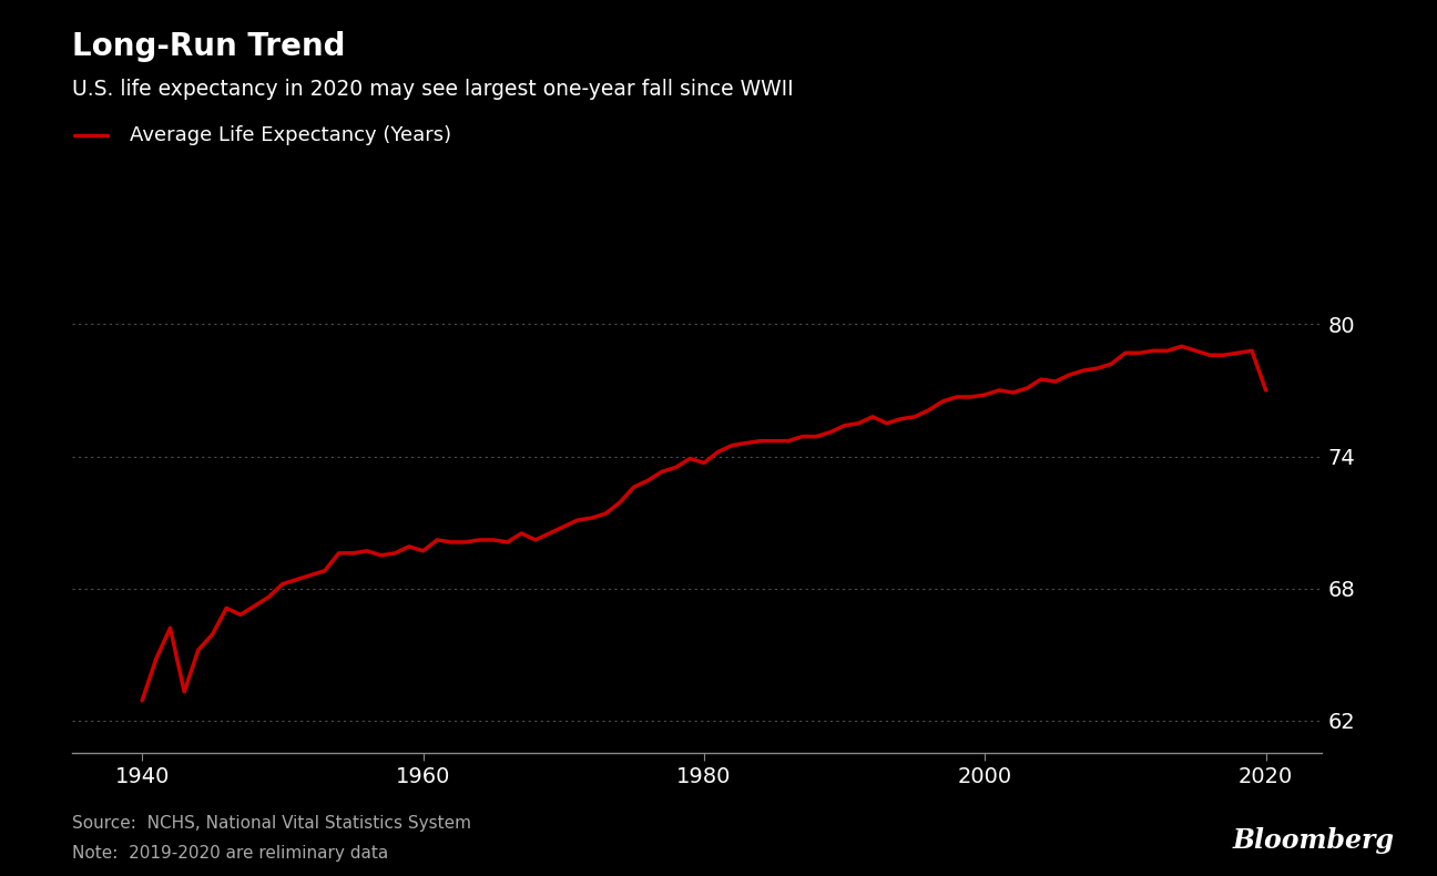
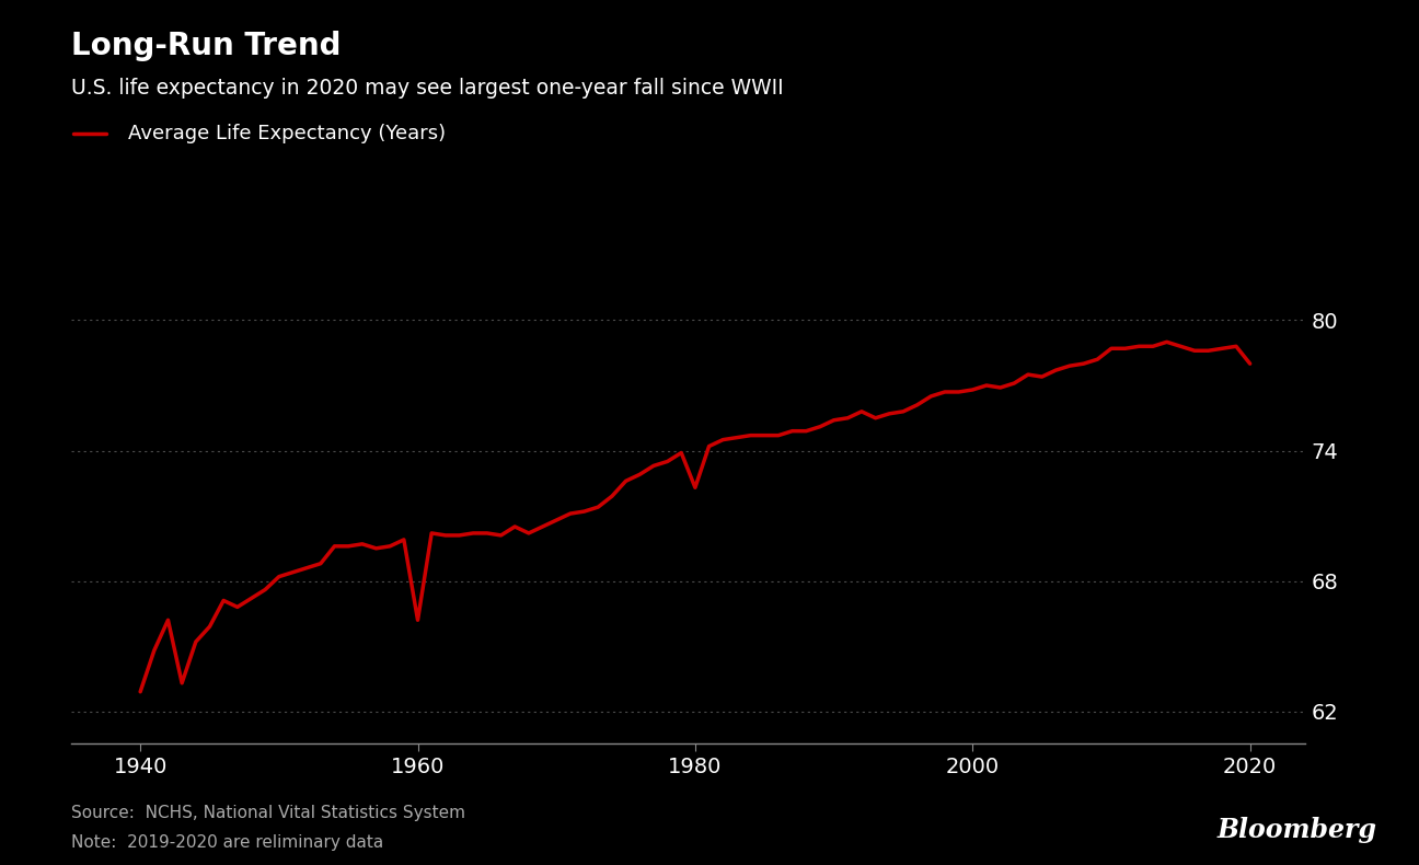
1960: 69.7 -> 66.2
1980: 73.7 -> 72.3
2020: 77.0 -> 78.0
